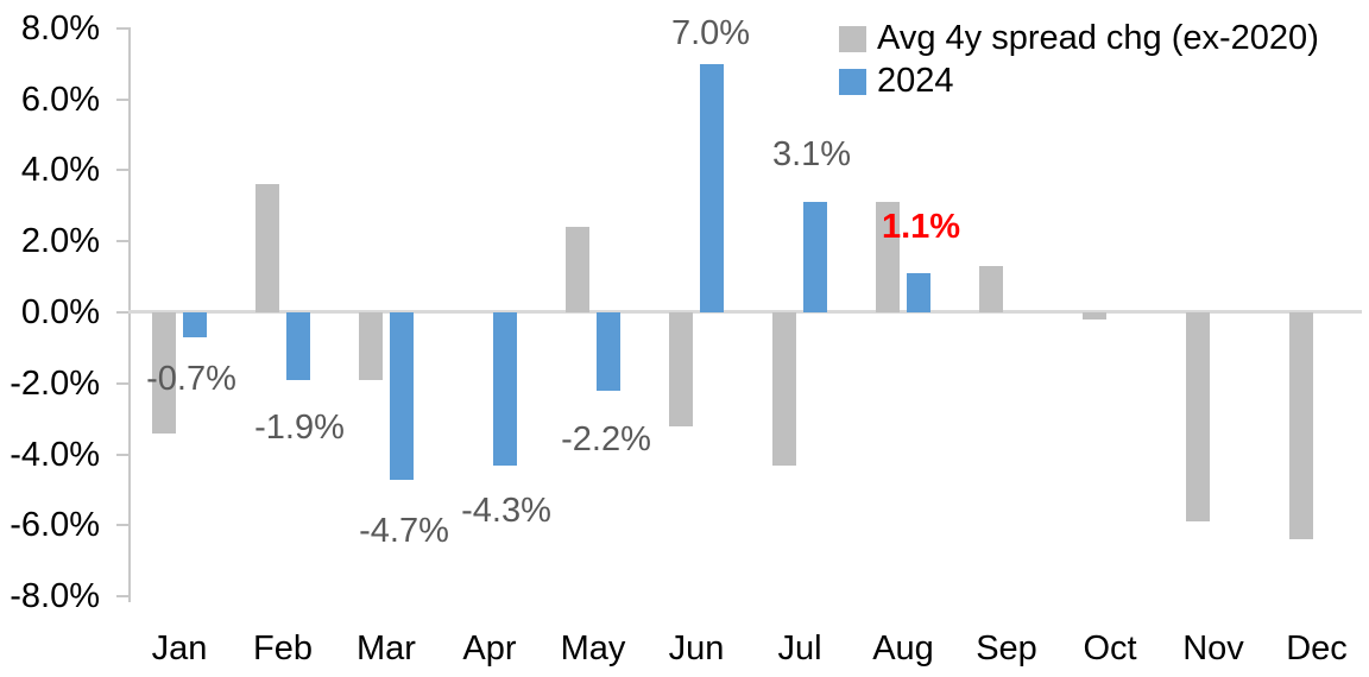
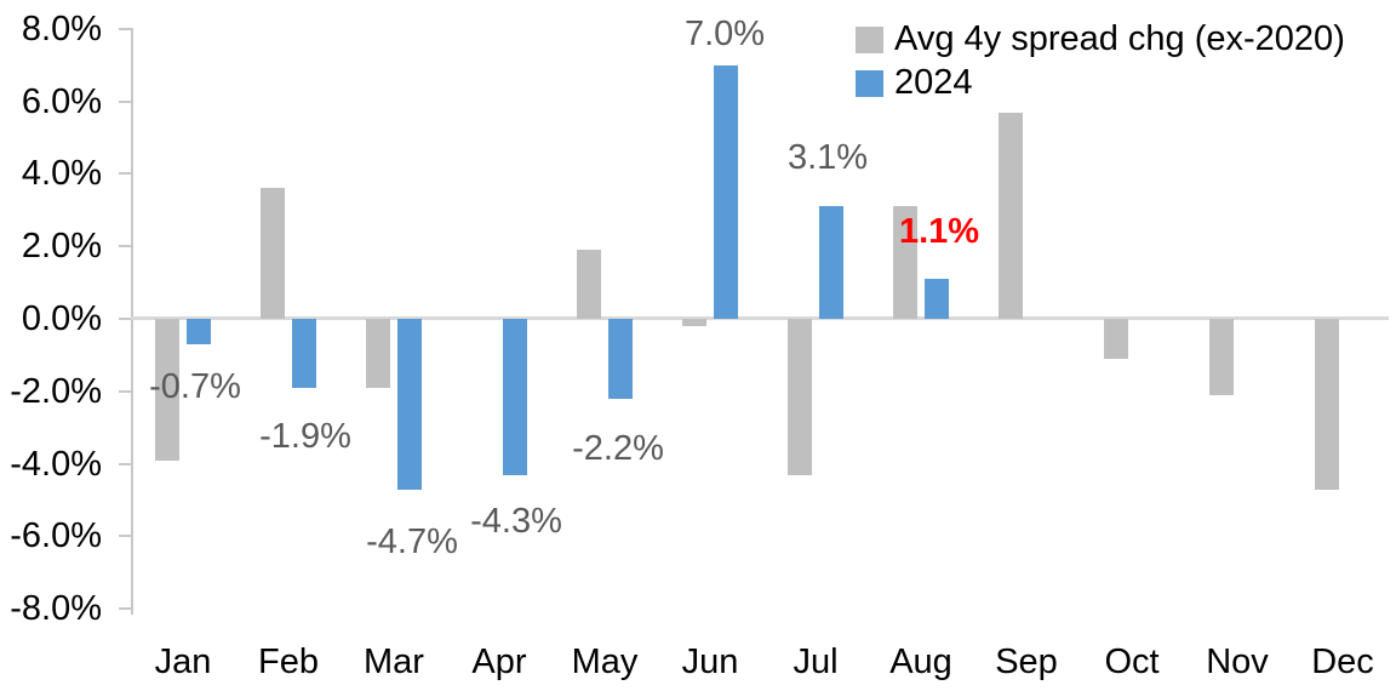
Avg 4y spread chg (ex-2020)/Jan: -3.4% -> -3.9%
Avg 4y spread chg (ex-2020)/May: 2.4% -> 1.9%
Avg 4y spread chg (ex-2020)/Jun: -3.2% -> -0.2%
Avg 4y spread chg (ex-2020)/Sep: 1.3% -> 5.7%
Avg 4y spread chg (ex-2020)/Oct: -0.2% -> -1.1%
Avg 4y spread chg (ex-2020)/Nov: -5.9% -> -2.1%
Avg 4y spread chg (ex-2020)/Dec: -6.4% -> -4.7%
